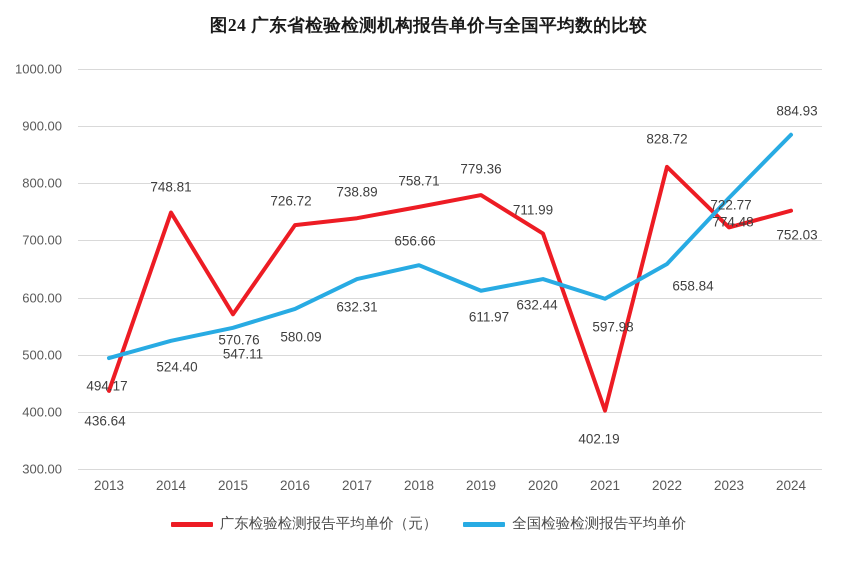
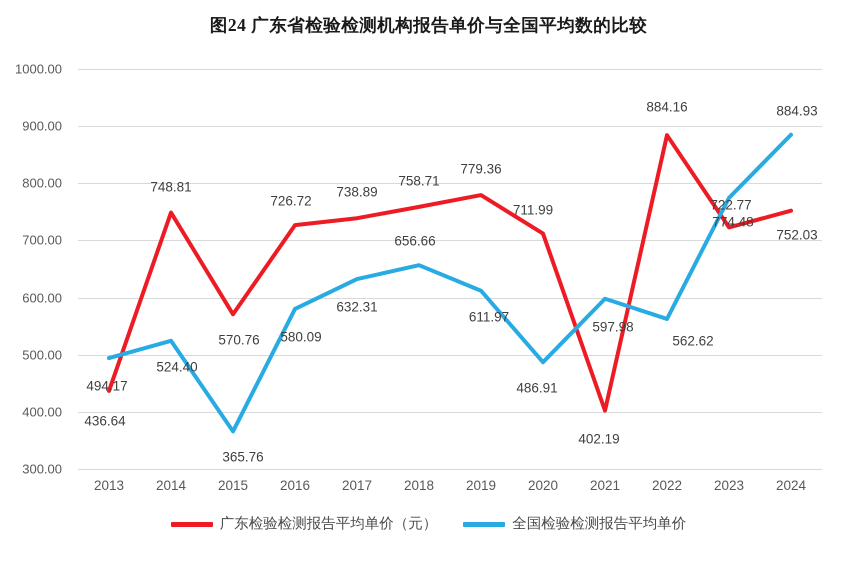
全国检验检测报告平均单价/2015: 547.11 -> 365.76
全国检验检测报告平均单价/2020: 632.44 -> 486.91
广东检验检测报告平均单价（元）/2022: 828.72 -> 884.16
全国检验检测报告平均单价/2022: 658.84 -> 562.62
